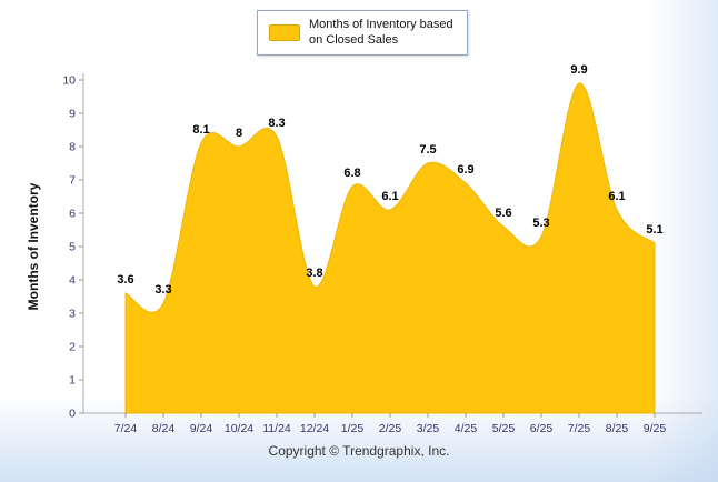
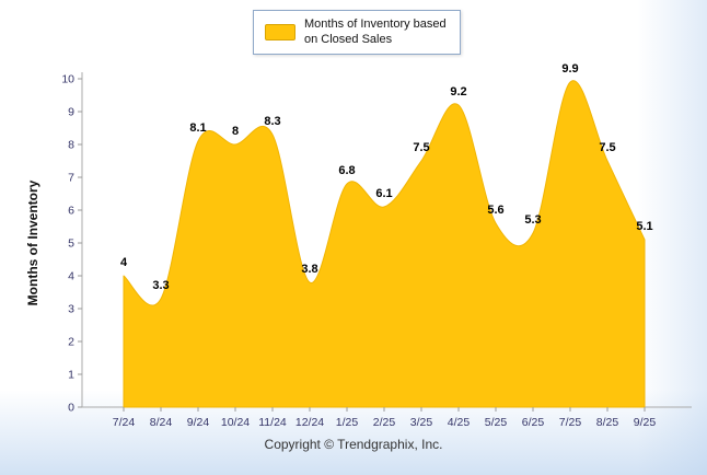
7/24: 3.6 -> 4
4/25: 6.9 -> 9.2
8/25: 6.1 -> 7.5
